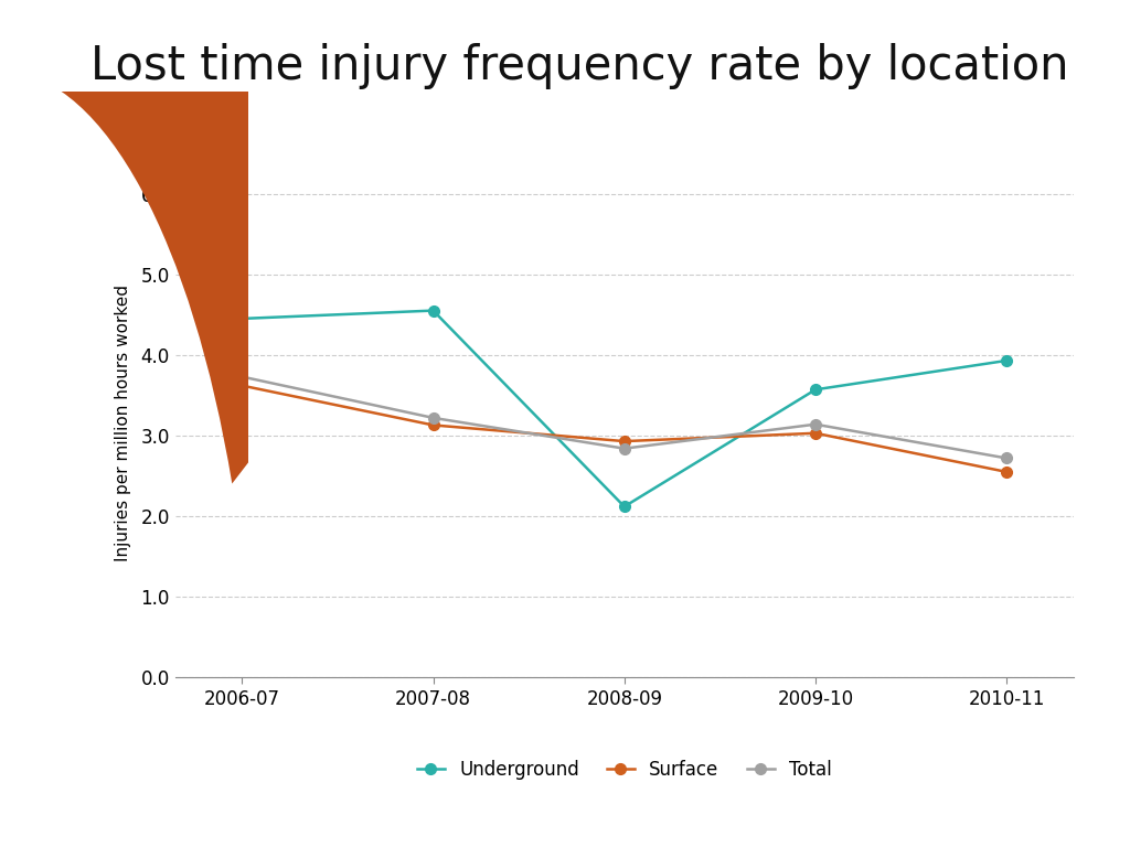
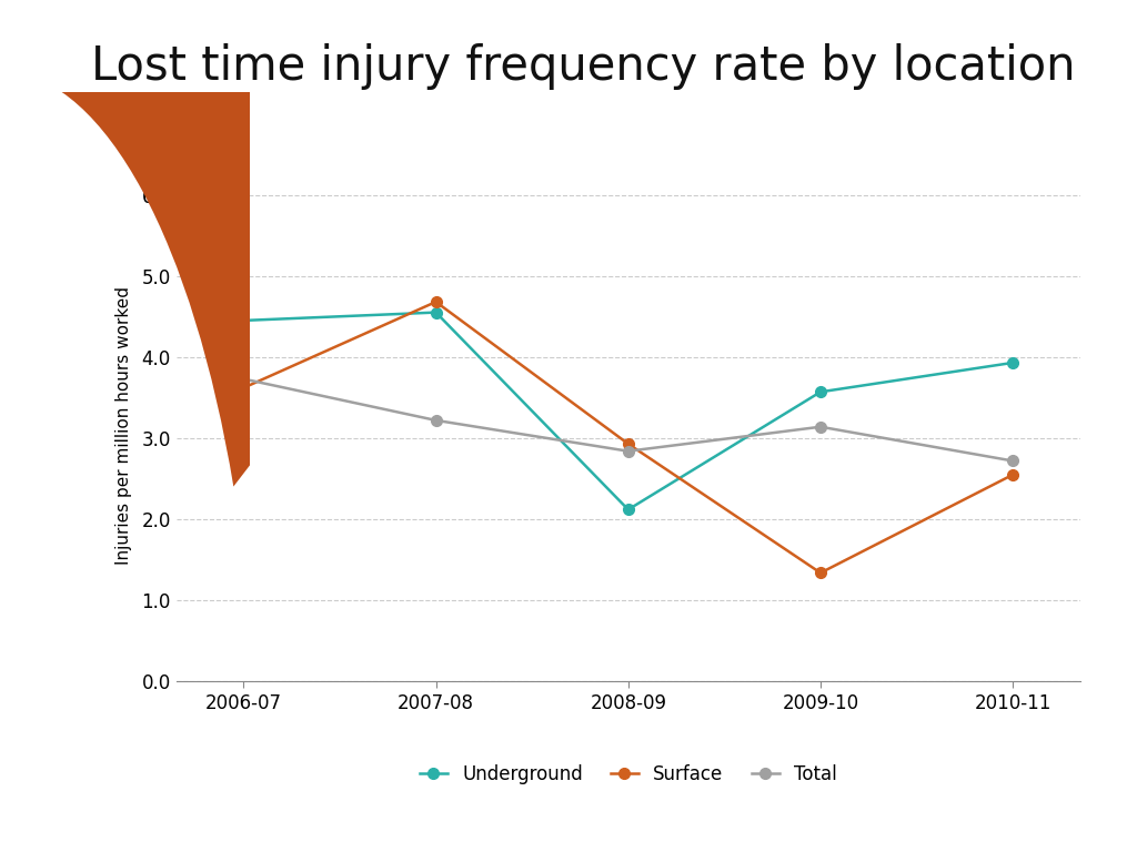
Surface/2007-08: 3.13 -> 4.68
Surface/2009-10: 3.03 -> 1.34
